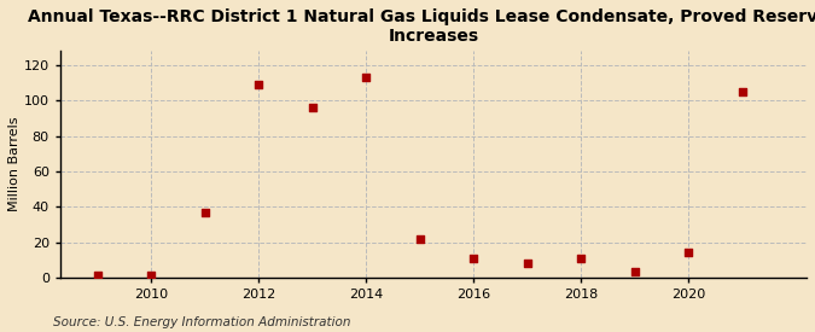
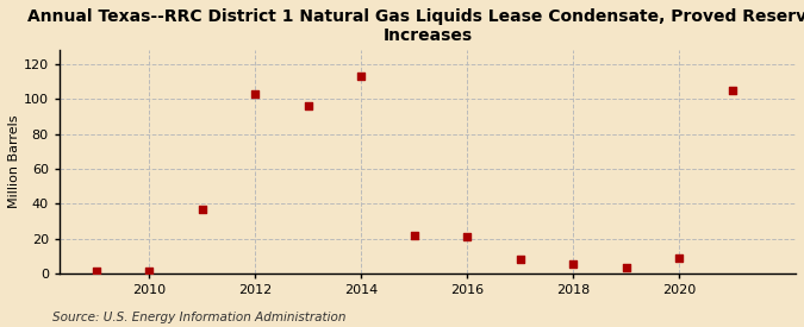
2012: 109 -> 103
2016: 11 -> 21
2018: 11 -> 5
2020: 14 -> 9
